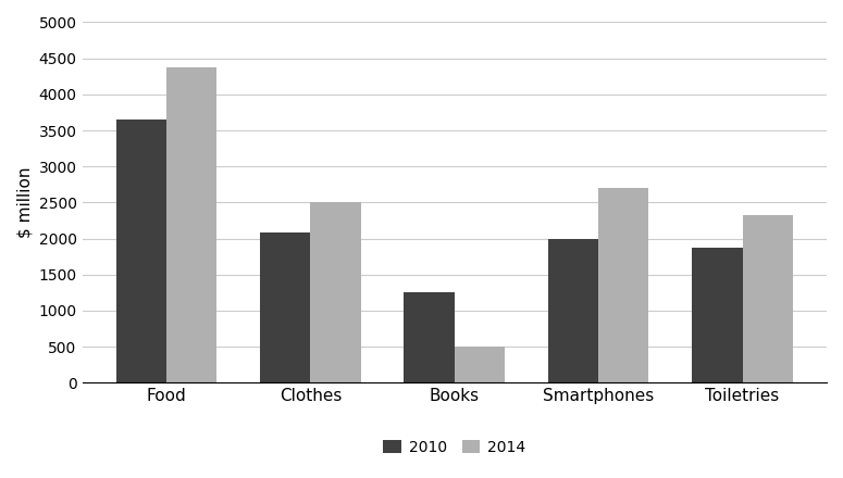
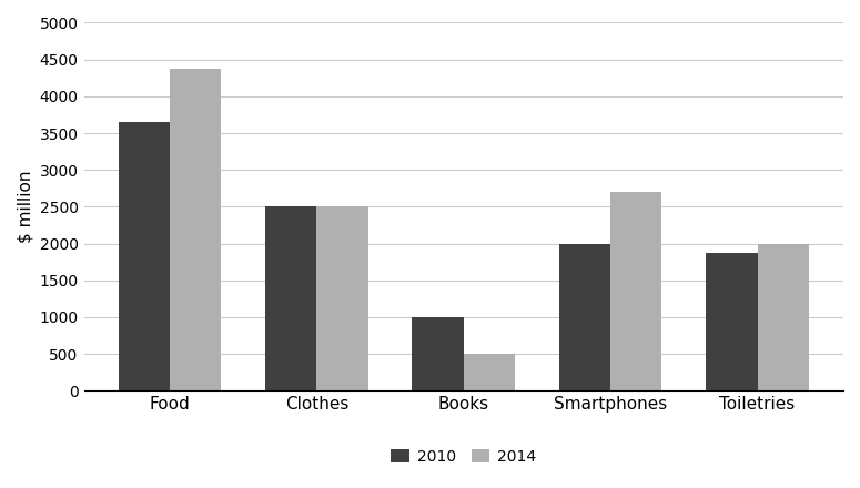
2010/Clothes: 2080 -> 2500
2010/Books: 1260 -> 1000
2014/Toiletries: 2320 -> 2000
